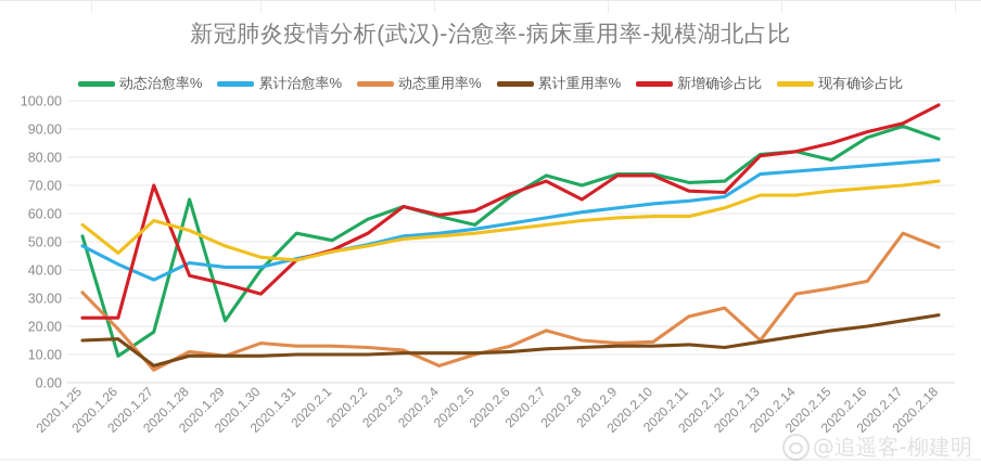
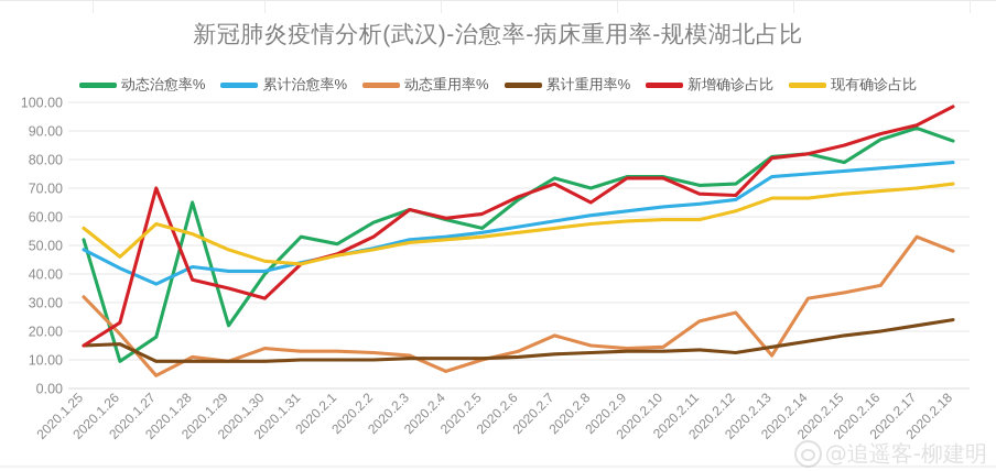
新增确诊占比/2020.1.25: 23 -> 15
累计重用率%/2020.1.27: 6 -> 10
动态重用率%/2020.2.13: 15 -> 12
